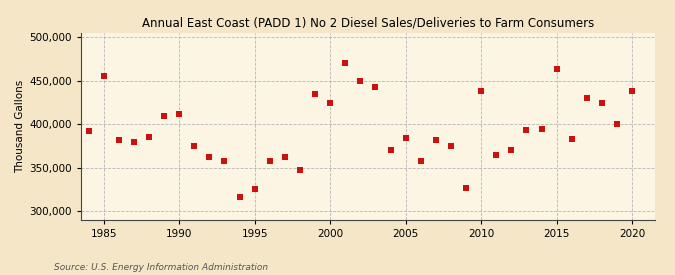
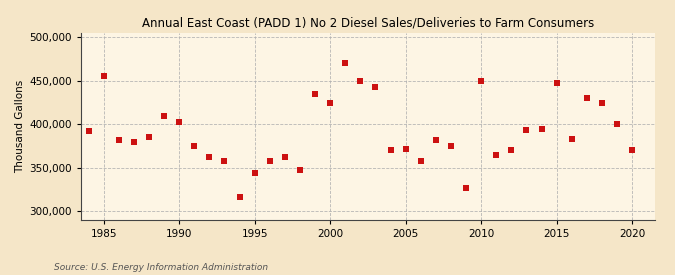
1990: 412,000 -> 403,000
1995: 326,000 -> 344,000
2005: 384,000 -> 372,000
2010: 438,000 -> 450,000
2015: 464,000 -> 448,000
2020: 438,000 -> 370,000
